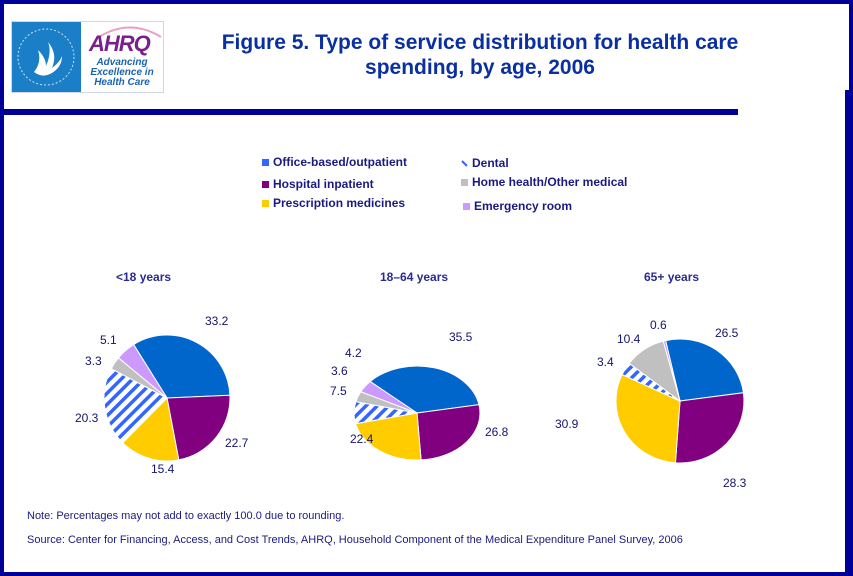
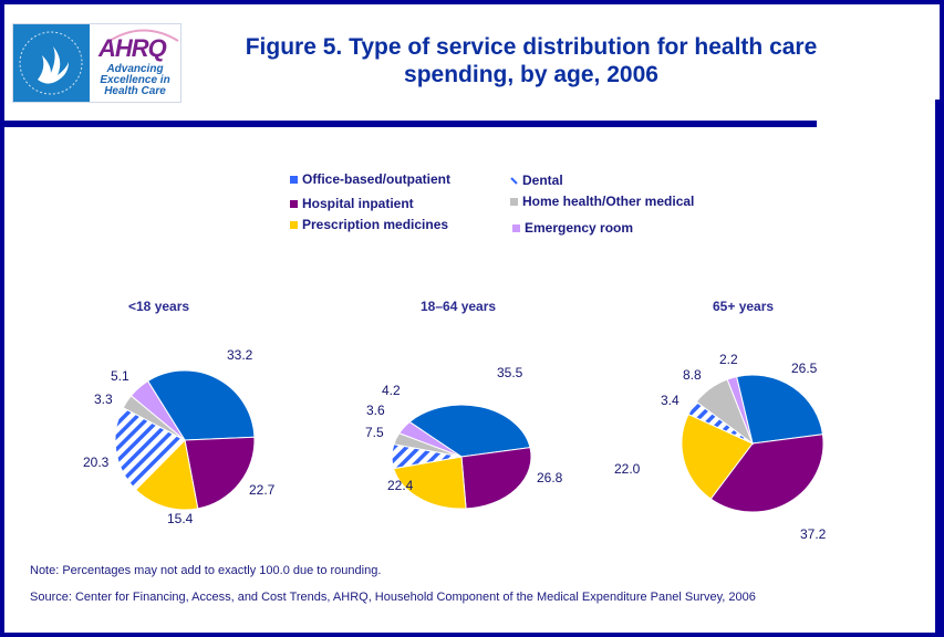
65+ years/Hospital inpatient: 28.3 -> 37.2
65+ years/Prescription medicines: 30.9 -> 22.0
65+ years/Home health/Other medical: 10.4 -> 8.8
65+ years/Emergency room: 0.6 -> 2.2
